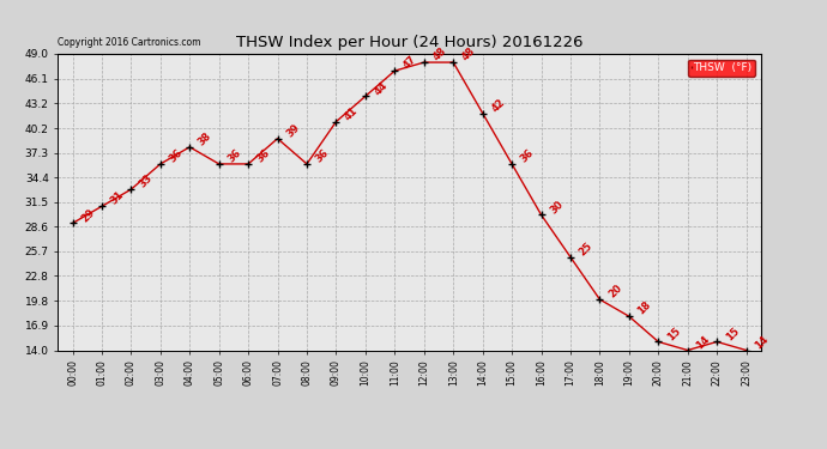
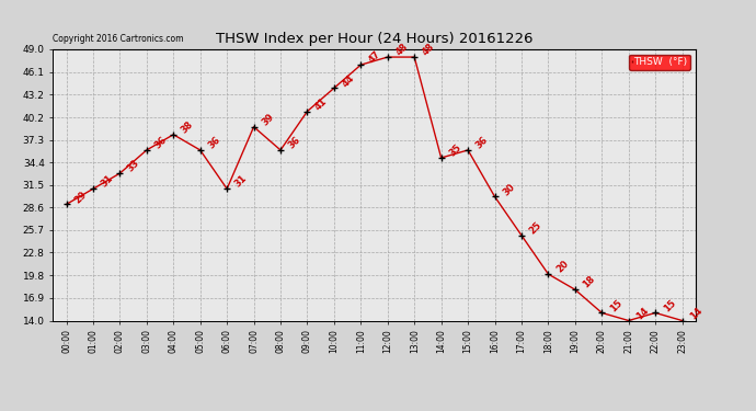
06:00: 36 -> 31
14:00: 42 -> 35
